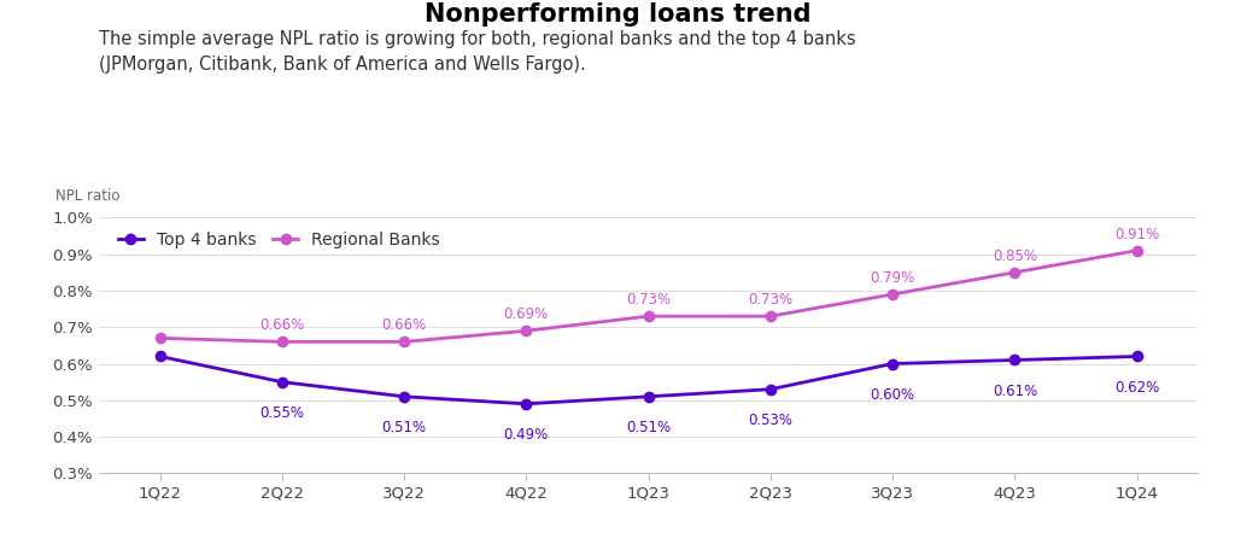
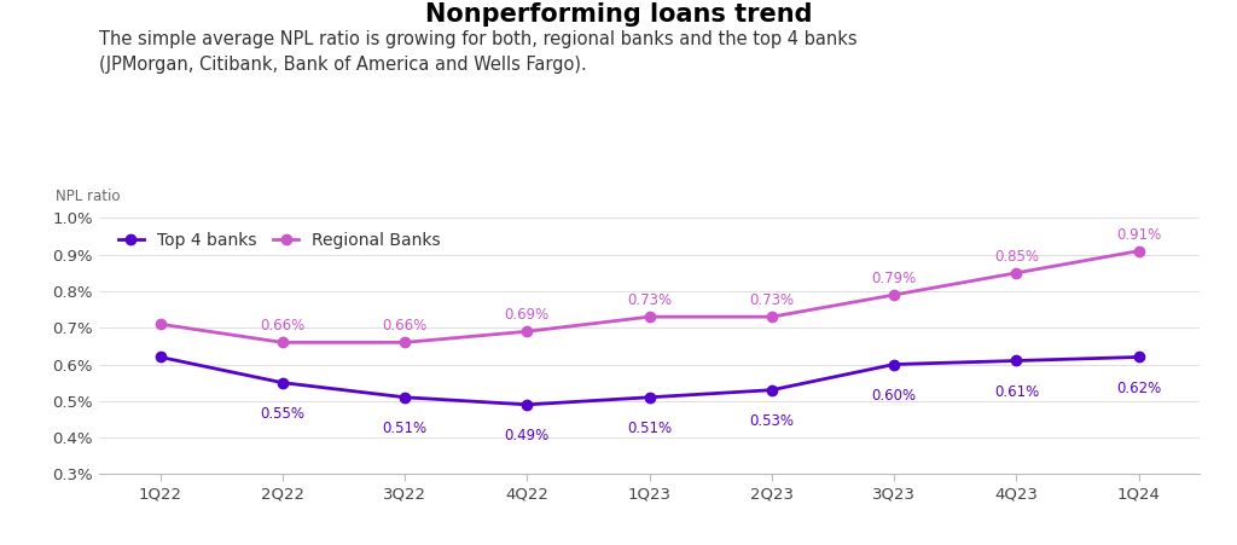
Regional Banks/1Q22: 0.67% -> 0.71%
